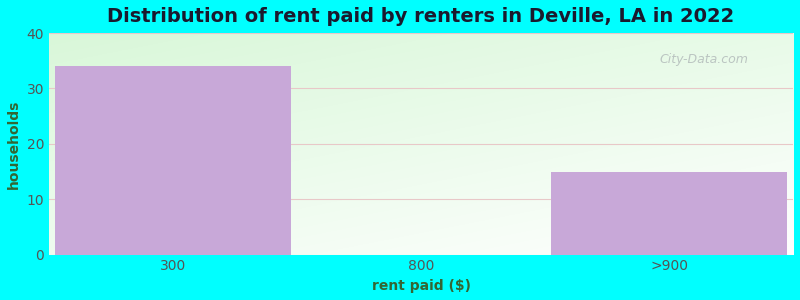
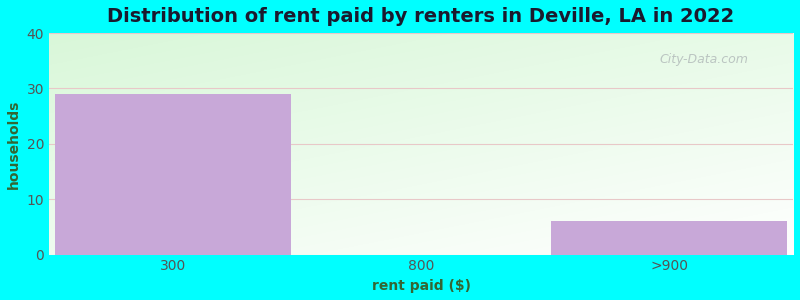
300: 34 -> 29
>900: 15 -> 6
